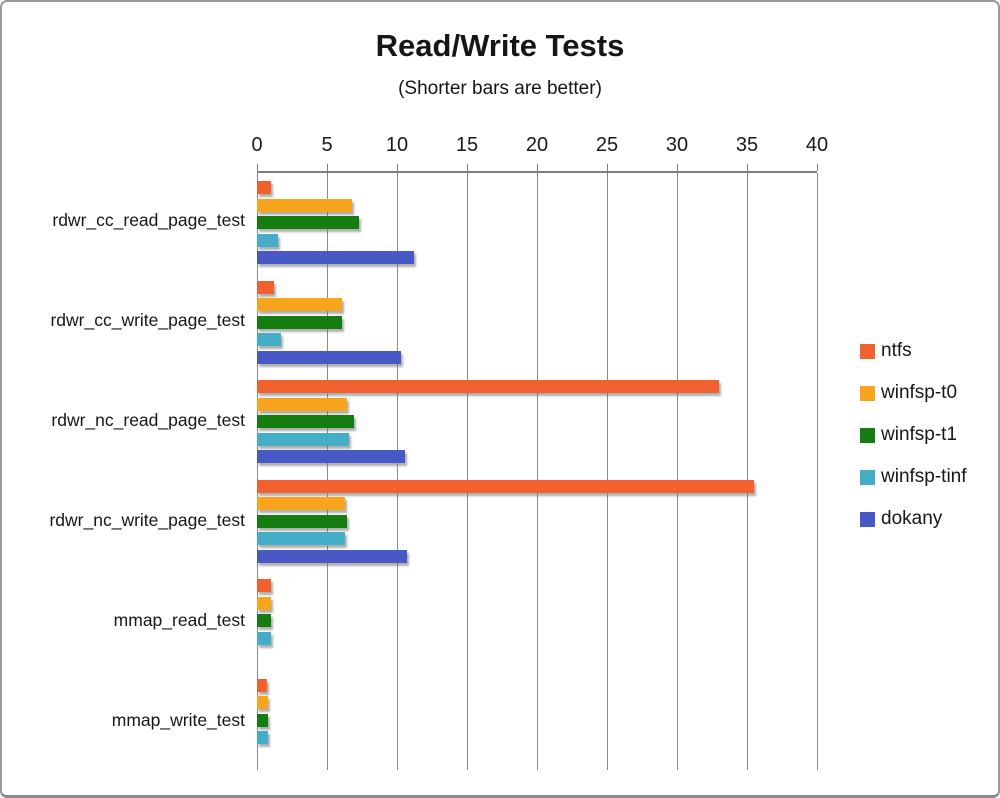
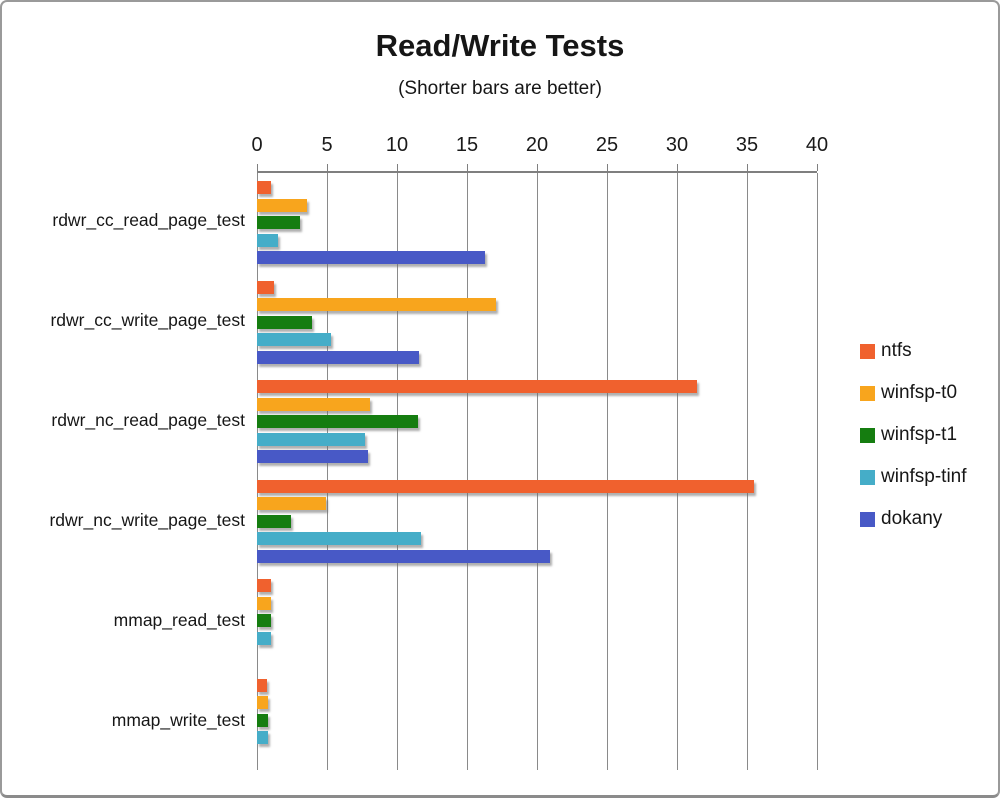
winfsp-t0/rdwr_cc_read_page_test: 6.8 -> 3.6
winfsp-t1/rdwr_cc_read_page_test: 7.3 -> 3.1
dokany/rdwr_cc_read_page_test: 11.2 -> 16.3
winfsp-t0/rdwr_cc_write_page_test: 6.1 -> 17.1
winfsp-t1/rdwr_cc_write_page_test: 6.1 -> 3.9
winfsp-tinf/rdwr_cc_write_page_test: 1.7 -> 5.3
dokany/rdwr_cc_write_page_test: 10.3 -> 11.6
ntfs/rdwr_nc_read_page_test: 33.0 -> 31.4
winfsp-t0/rdwr_nc_read_page_test: 6.4 -> 8.1
winfsp-t1/rdwr_nc_read_page_test: 6.9 -> 11.5
winfsp-tinf/rdwr_nc_read_page_test: 6.6 -> 7.7
dokany/rdwr_nc_read_page_test: 10.6 -> 7.9
winfsp-t0/rdwr_nc_write_page_test: 6.3 -> 4.9
winfsp-t1/rdwr_nc_write_page_test: 6.4 -> 2.4
winfsp-tinf/rdwr_nc_write_page_test: 6.3 -> 11.7
dokany/rdwr_nc_write_page_test: 10.7 -> 20.9
